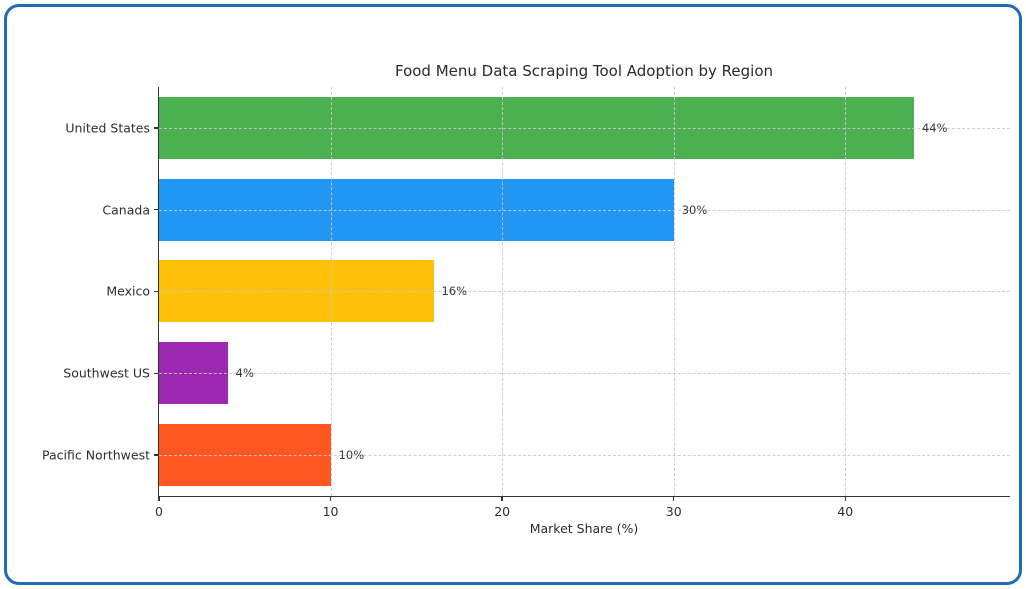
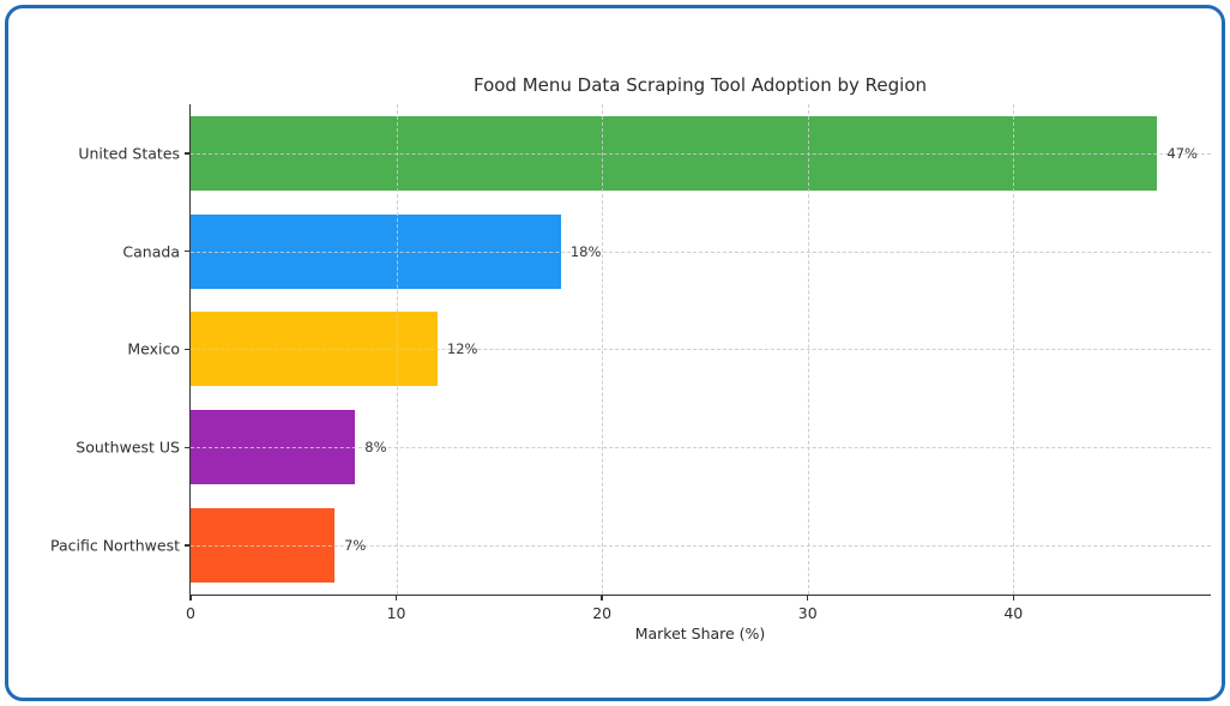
United States: 44% -> 47%
Canada: 30% -> 18%
Mexico: 16% -> 12%
Southwest US: 4% -> 8%
Pacific Northwest: 10% -> 7%
